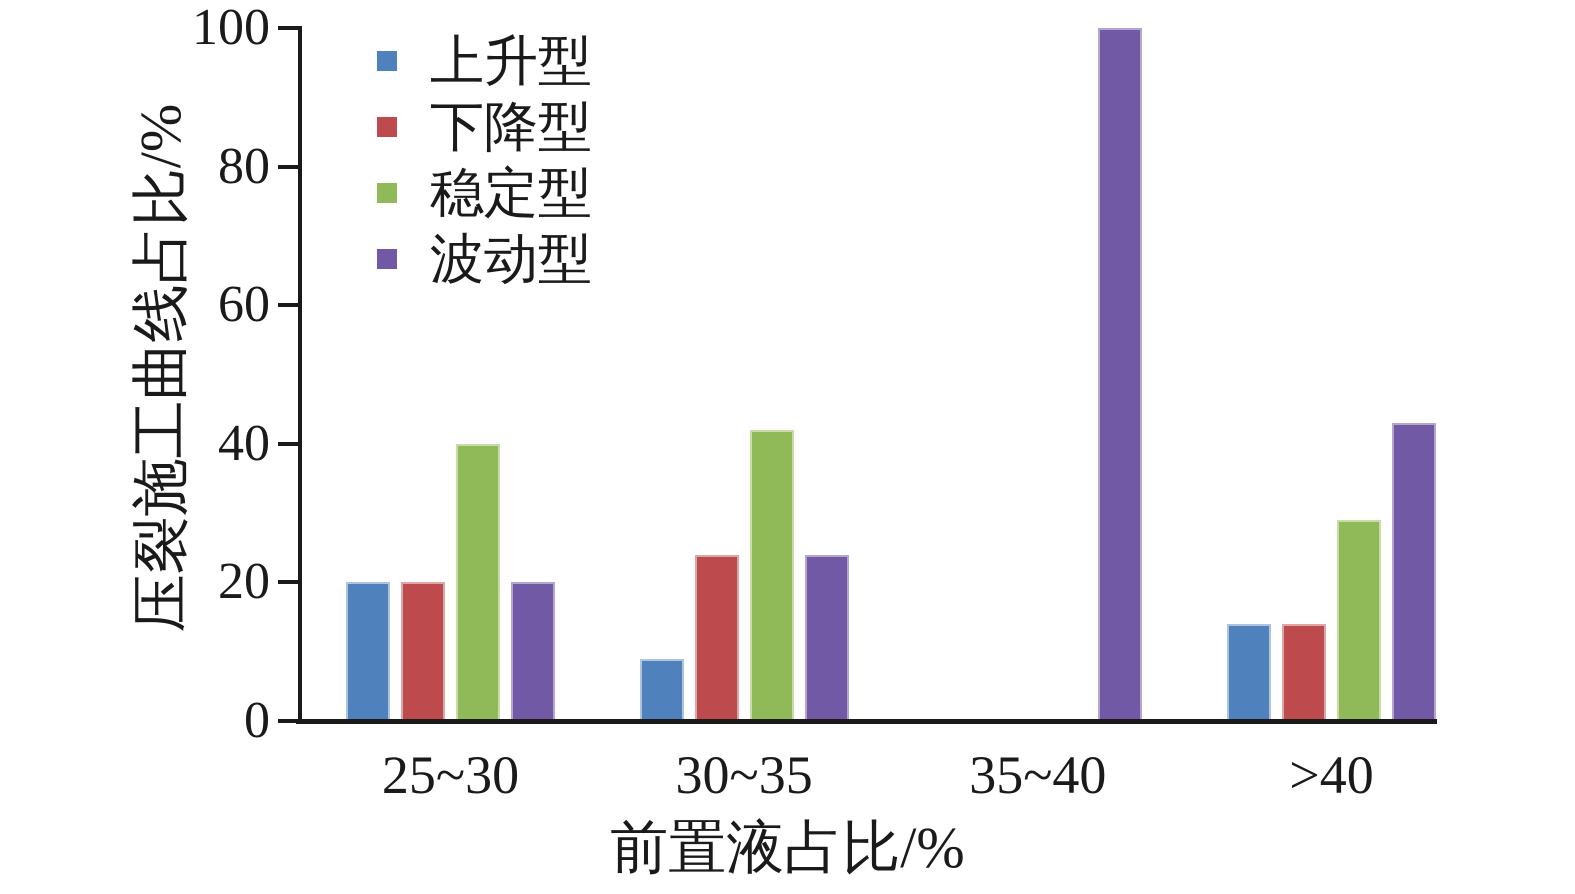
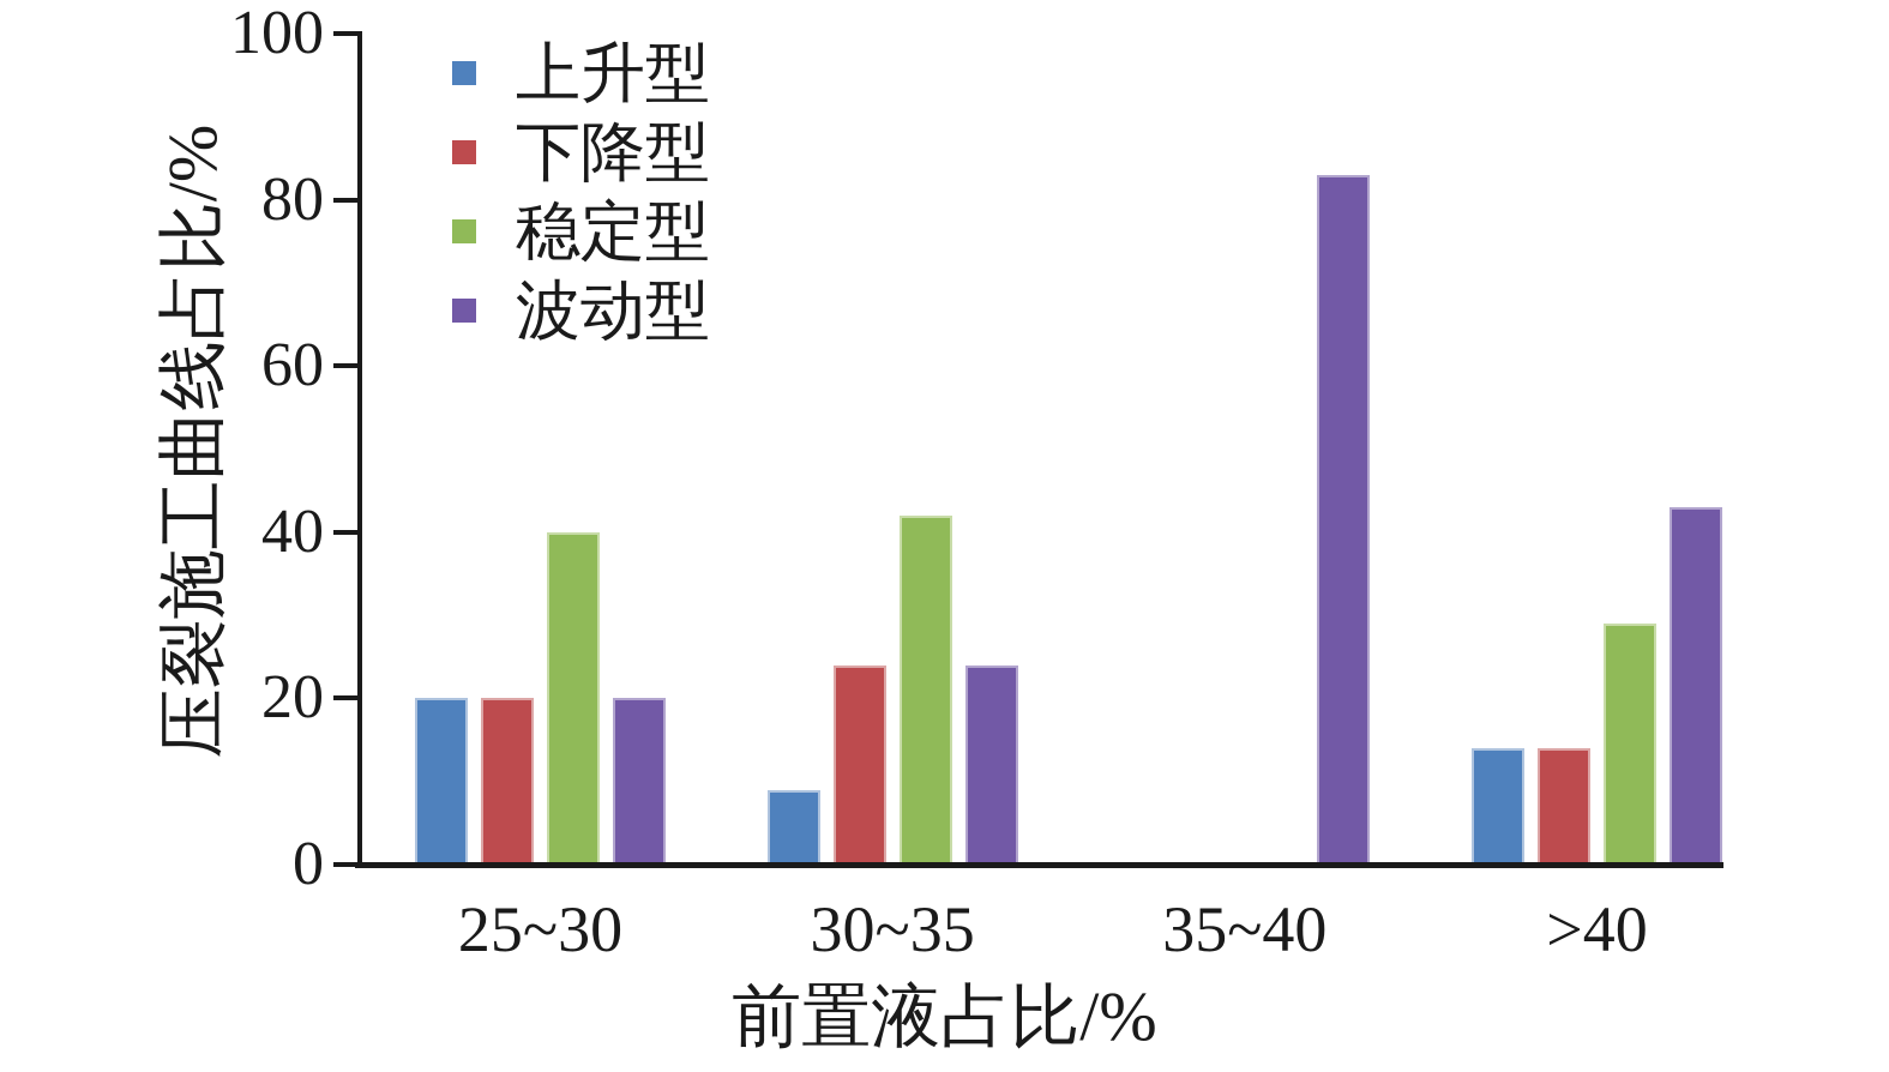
波动型/35~40: 100 -> 83
